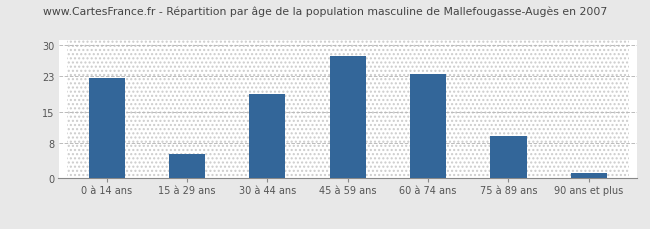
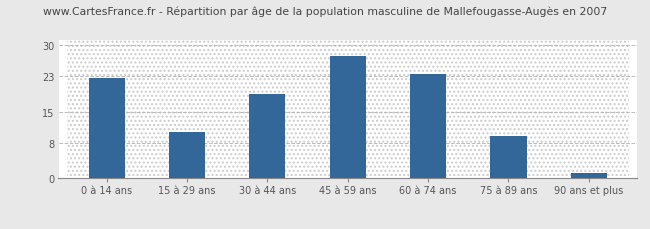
15 à 29 ans: 5.5 -> 10.5
